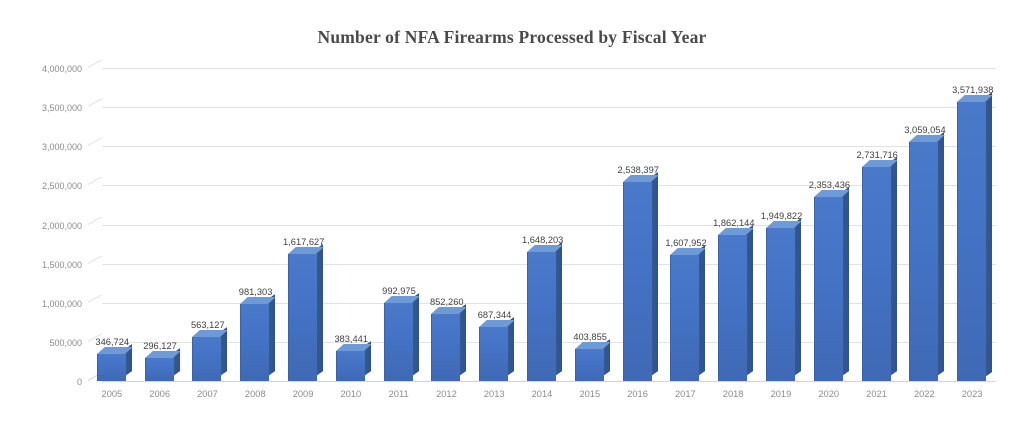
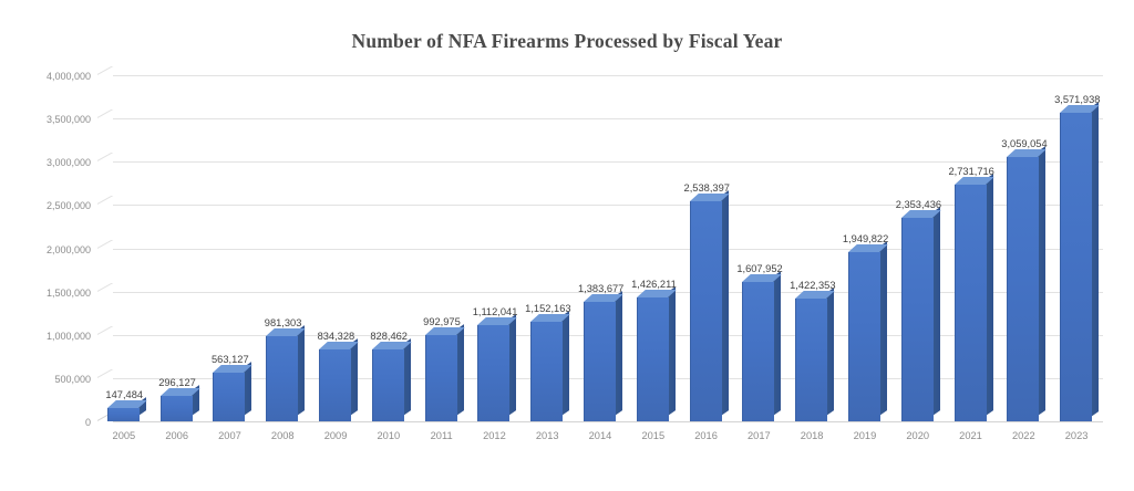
2005: 346,724 -> 147,484
2009: 1,617,627 -> 834,328
2010: 383,441 -> 828,462
2012: 852,260 -> 1,112,041
2013: 687,344 -> 1,152,163
2014: 1,648,203 -> 1,383,677
2015: 403,855 -> 1,426,211
2018: 1,862,144 -> 1,422,353
